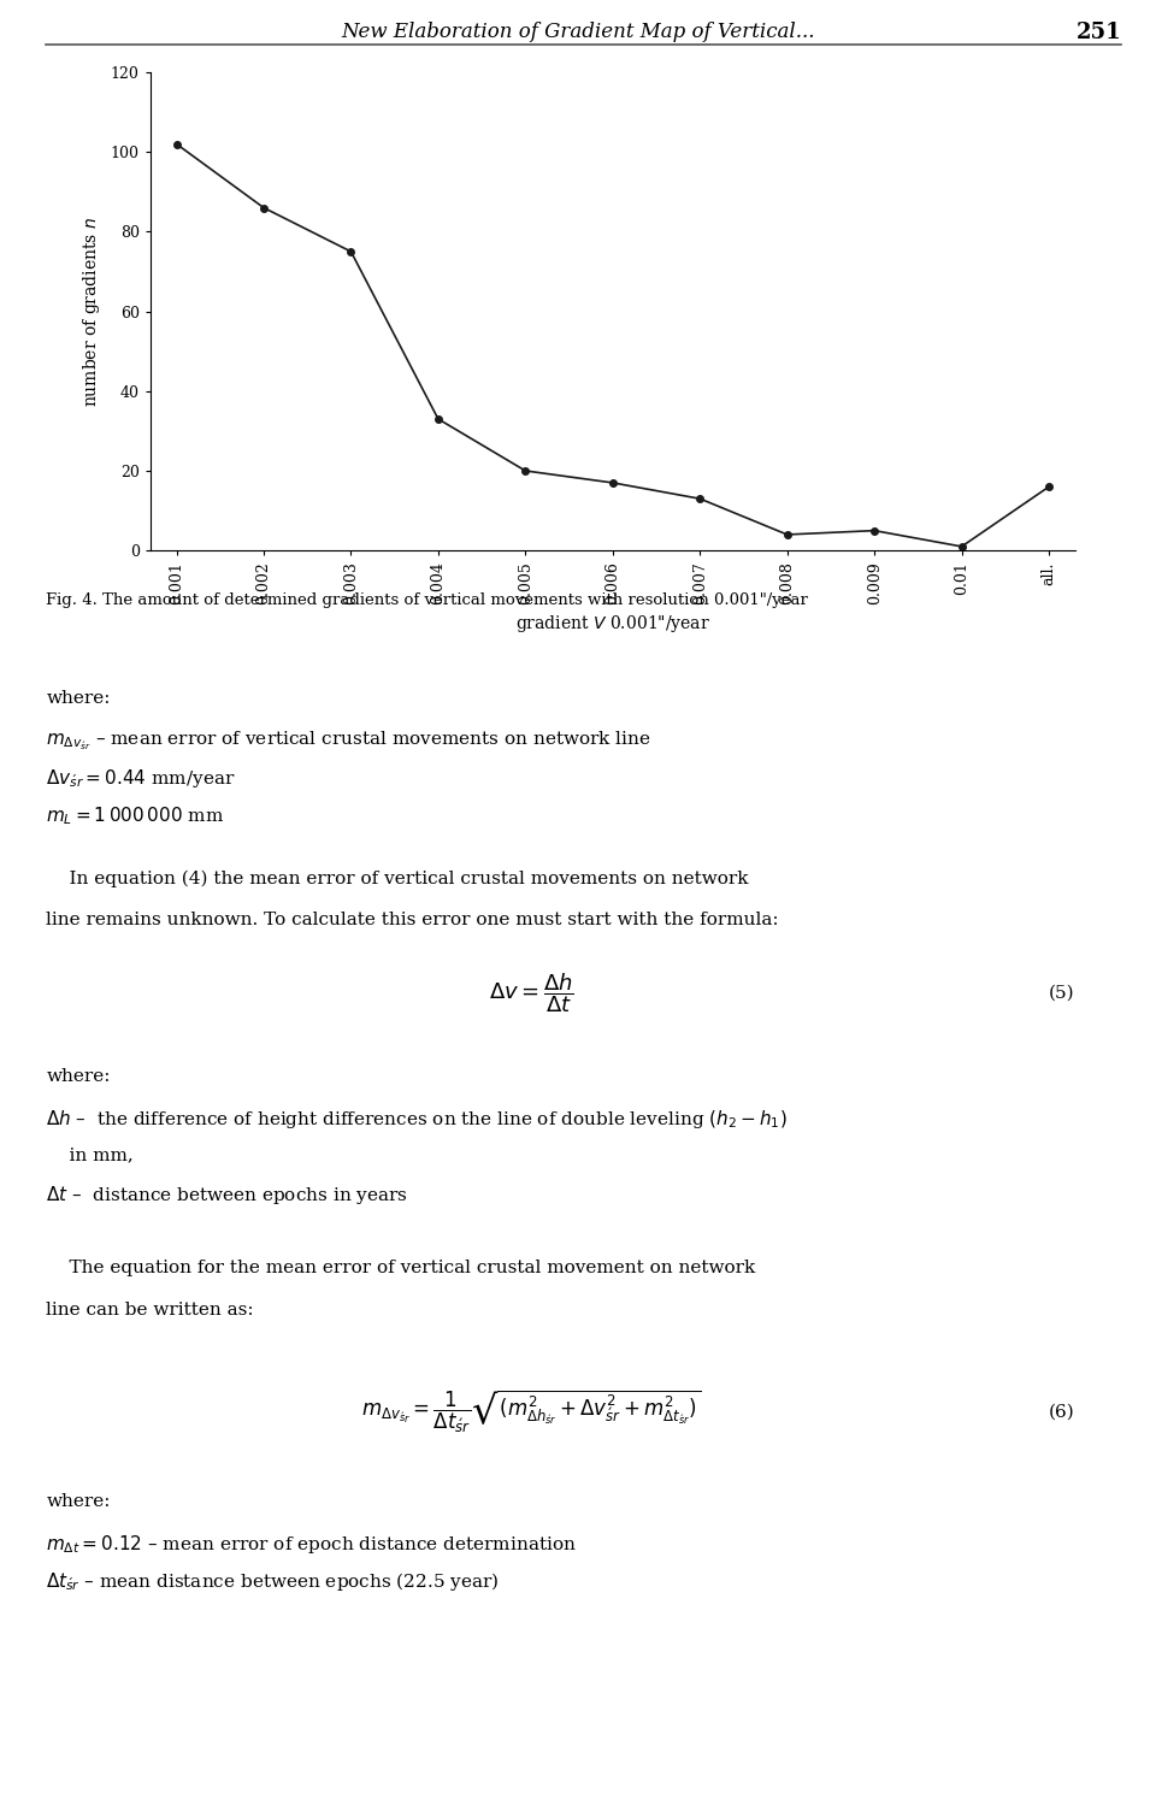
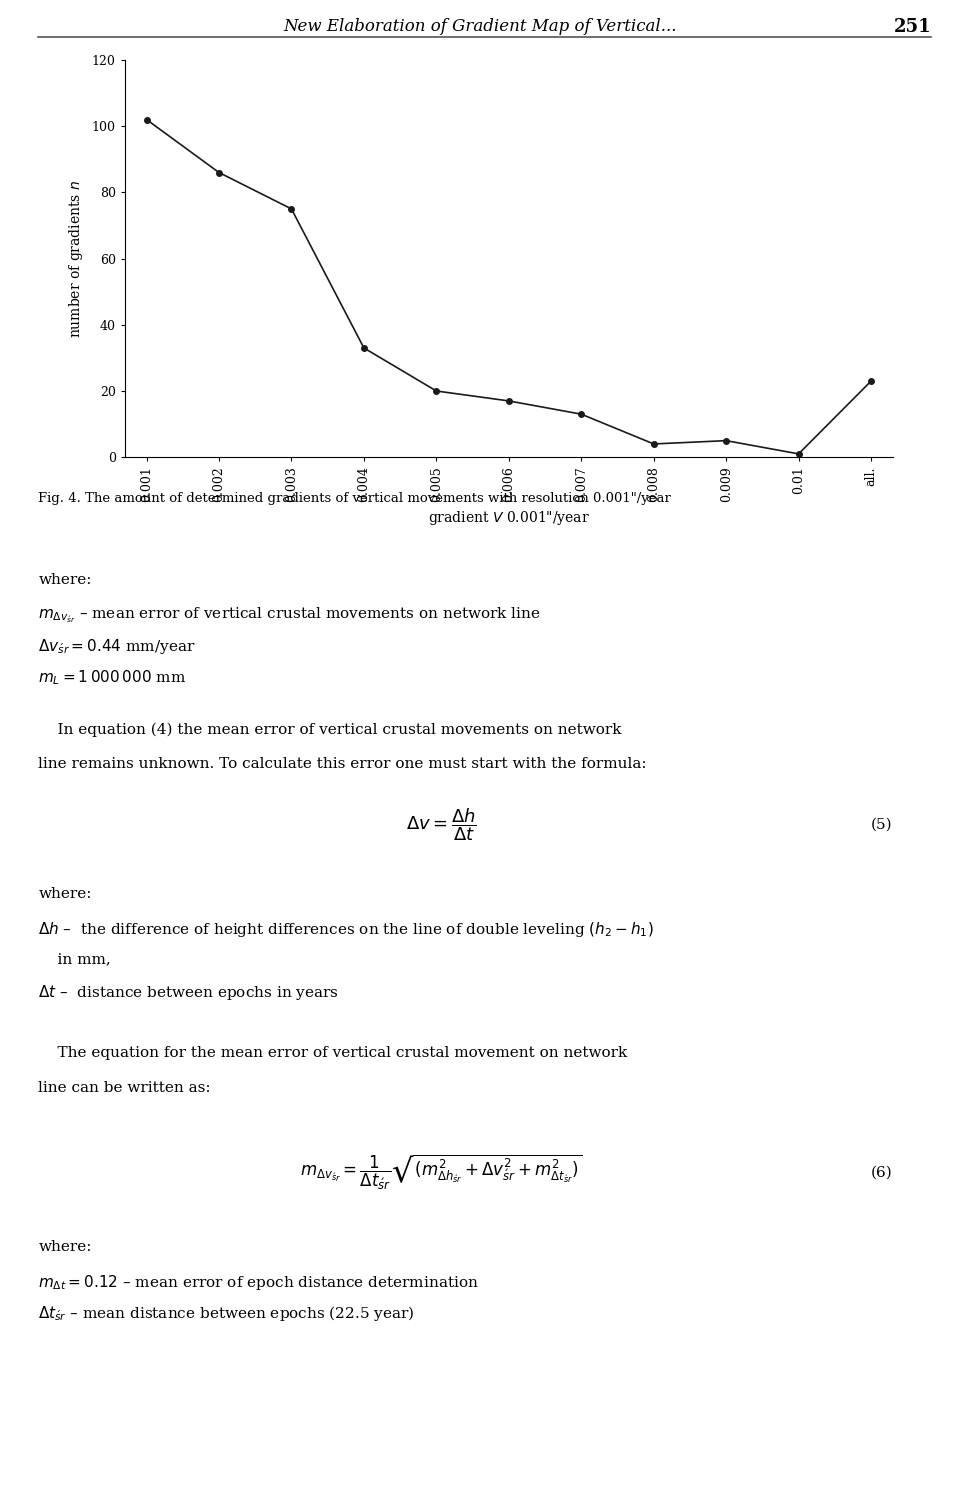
all.: 16 -> 23
